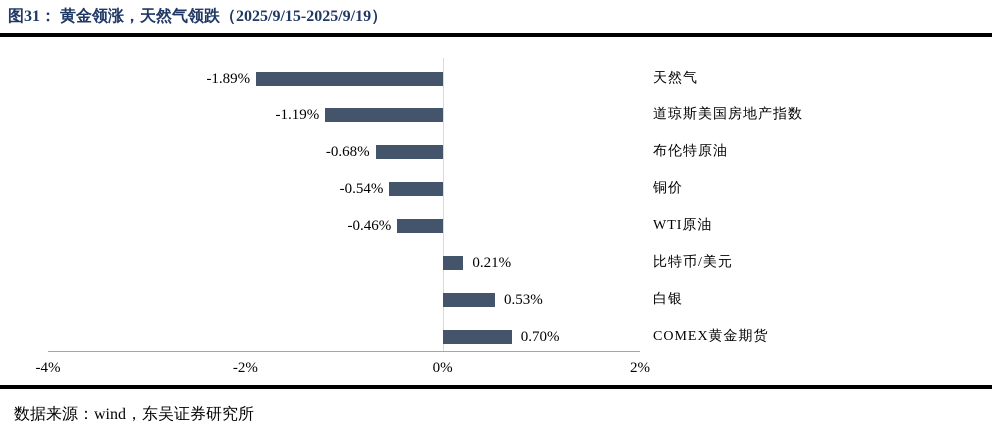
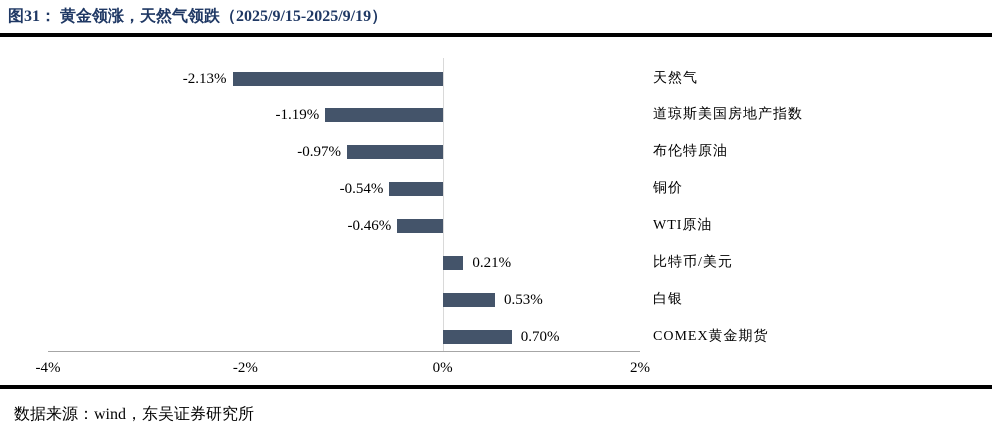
天然气: -1.89% -> -2.13%
布伦特原油: -0.68% -> -0.97%
